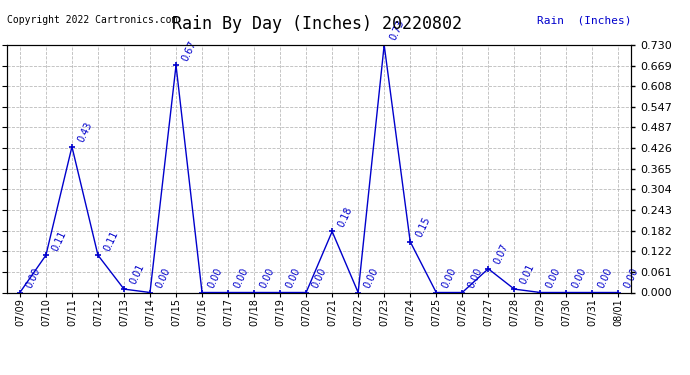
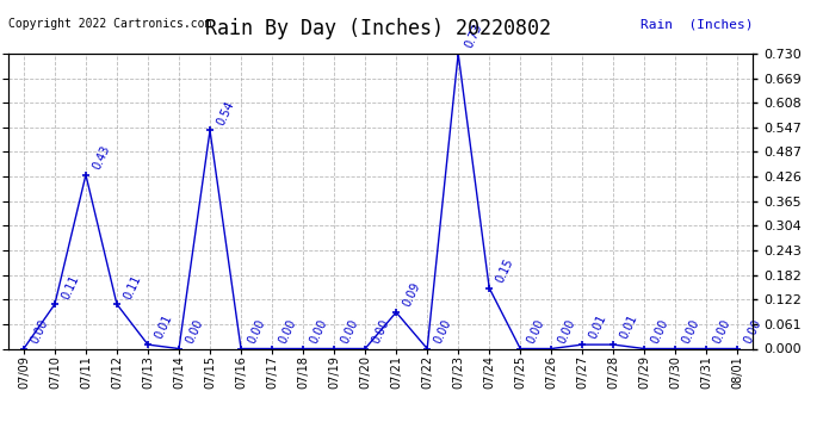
07/15: 0.67 -> 0.54
07/21: 0.18 -> 0.09
07/27: 0.07 -> 0.01
